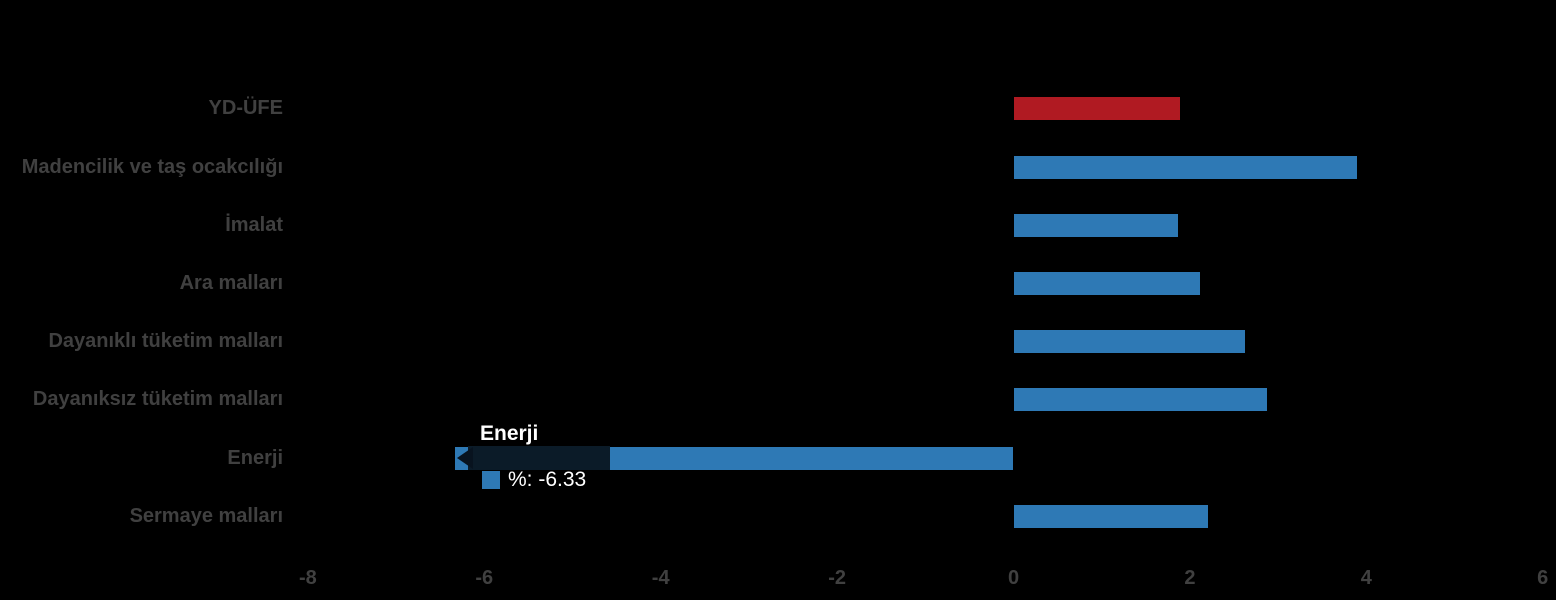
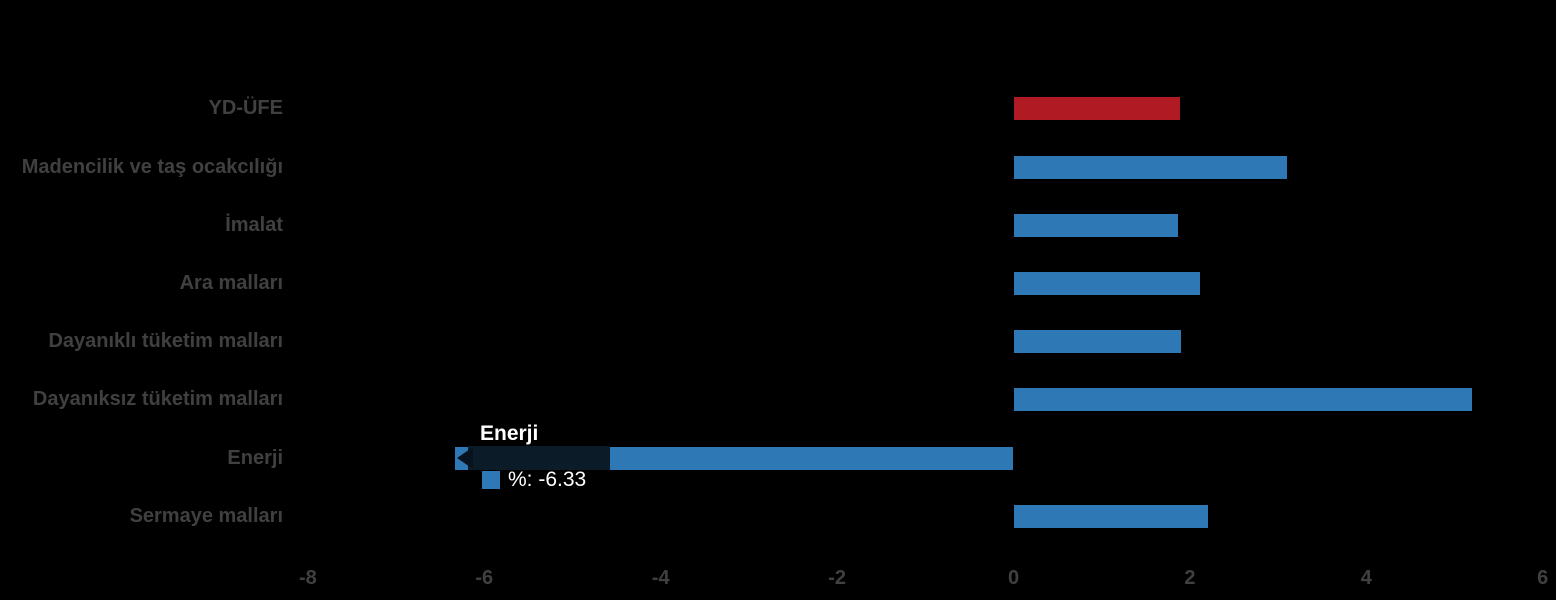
Madencilik ve taş ocakcılığı: 3.9 -> 3.1
Dayanıklı tüketim malları: 2.6 -> 1.9
Dayanıksız tüketim malları: 2.9 -> 5.2
